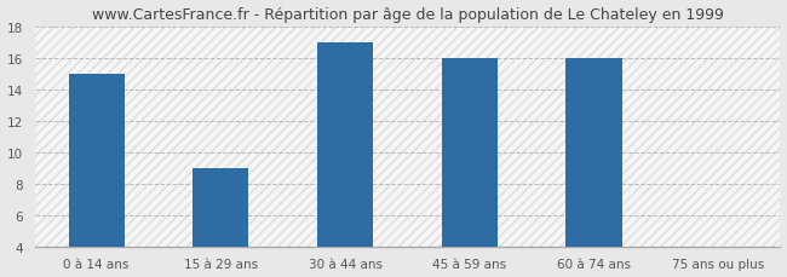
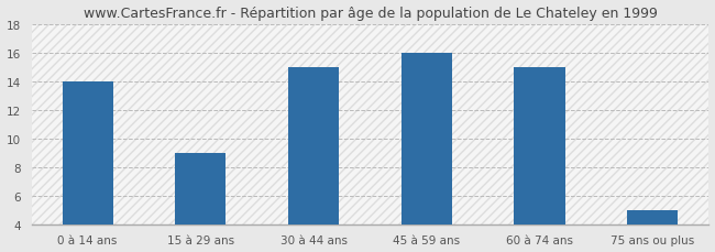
0 à 14 ans: 15 -> 14
30 à 44 ans: 17 -> 15
60 à 74 ans: 16 -> 15
75 ans ou plus: 4 -> 5
